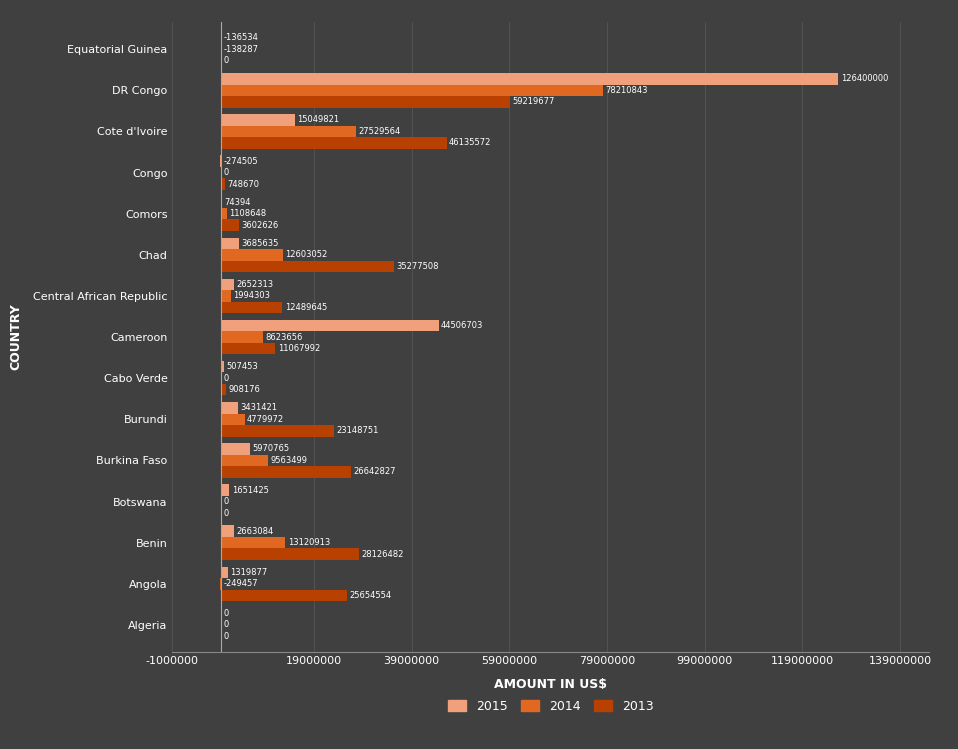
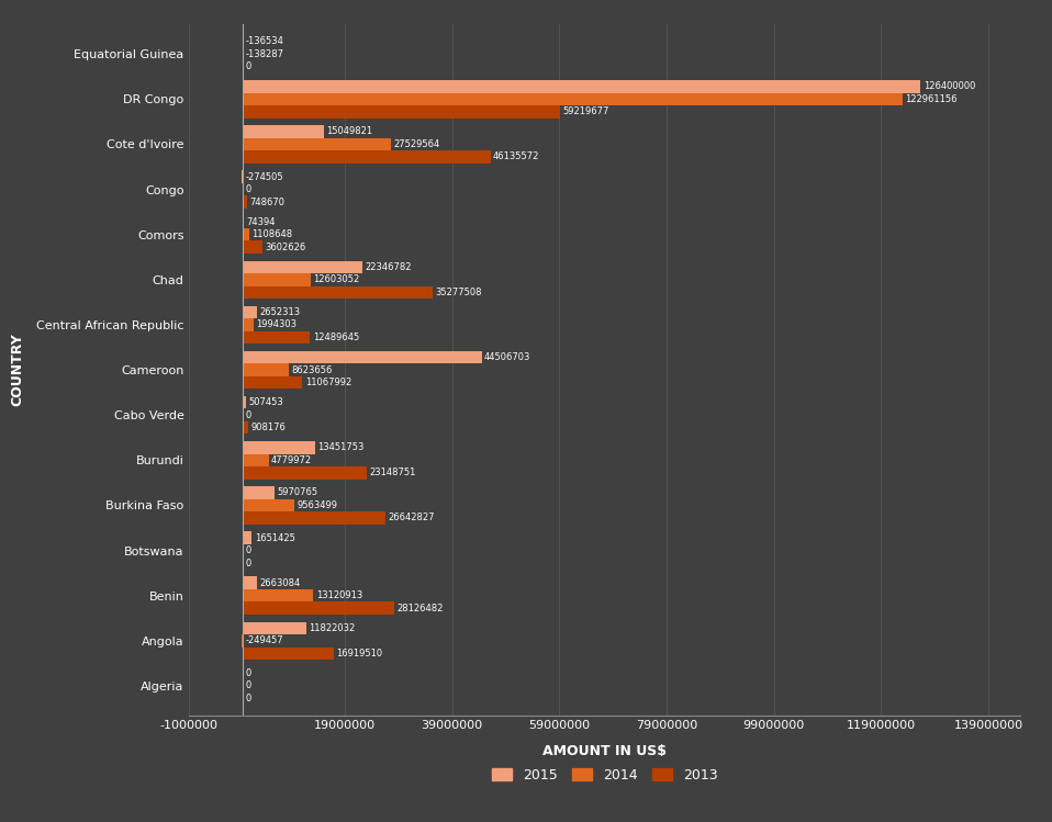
2014/DR Congo: 78210843 -> 122961156
2015/Chad: 3685635 -> 22346782
2015/Burundi: 3431421 -> 13451753
2015/Angola: 1319877 -> 11822032
2013/Angola: 25654554 -> 16919510
